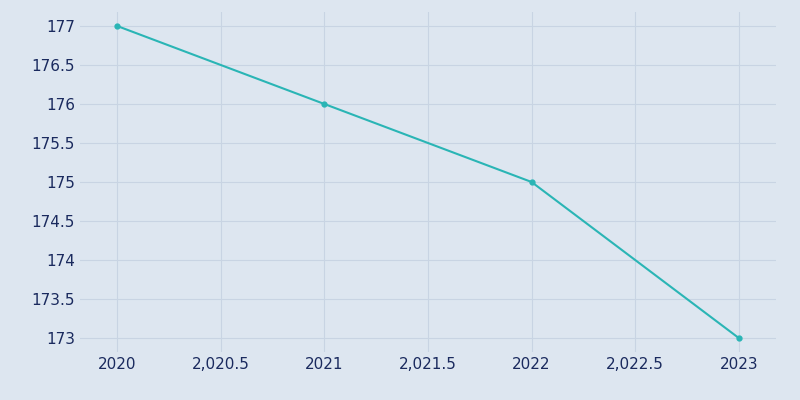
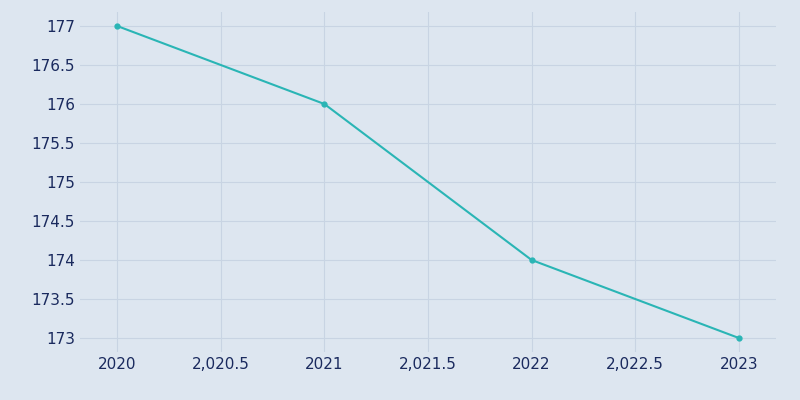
2022: 175 -> 174
